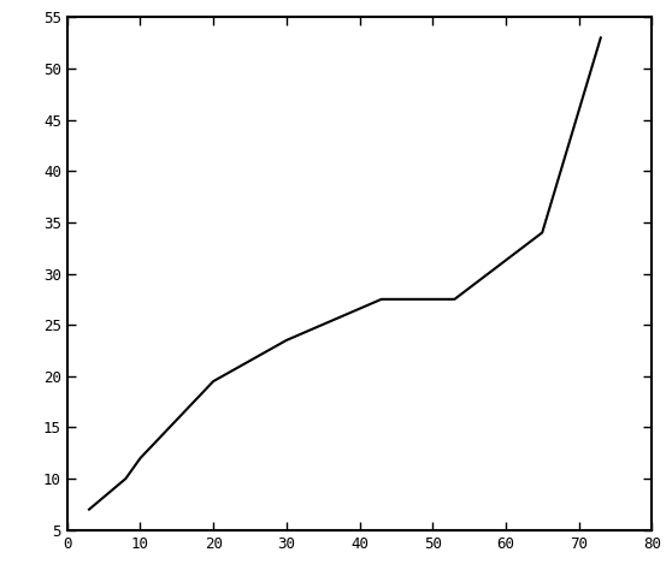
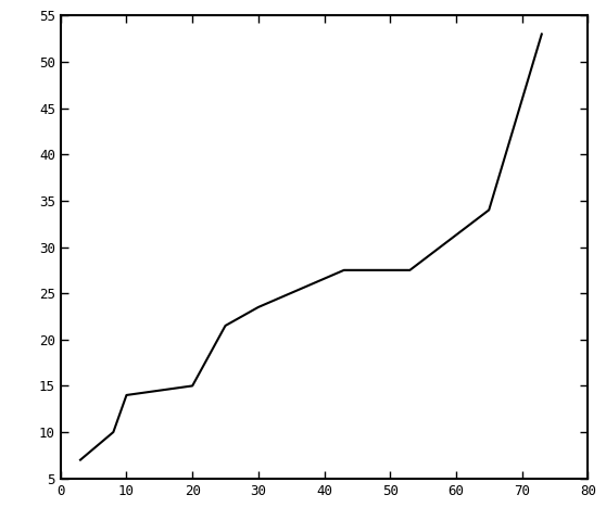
10: 12.0 -> 14.0
20: 19.5 -> 15.0
